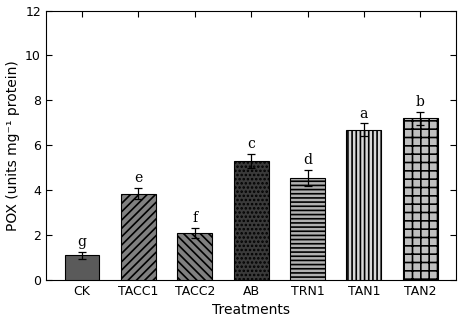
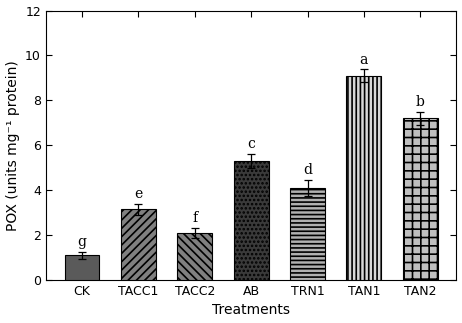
TACC1: 3.85 -> 3.15
TRN1: 4.55 -> 4.10
TAN1: 6.70 -> 9.10
